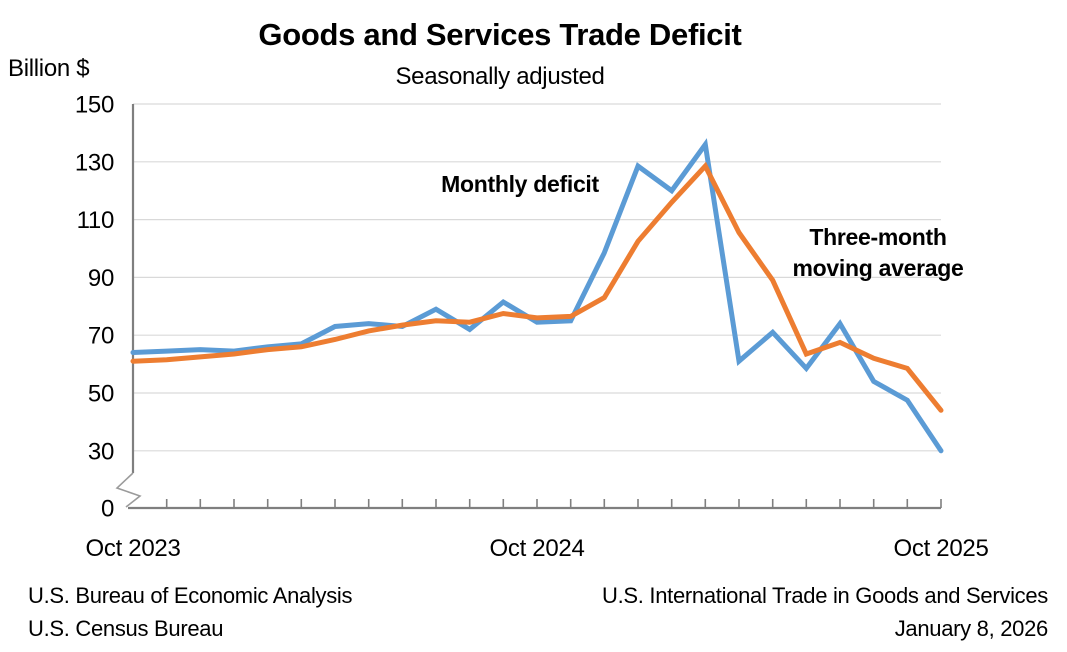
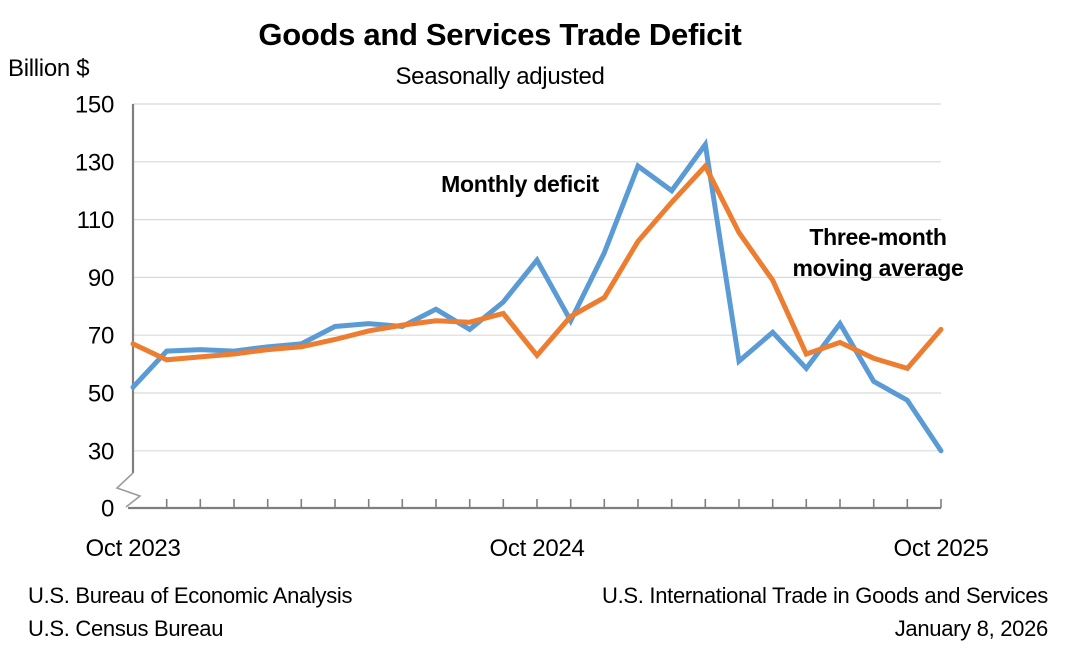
Monthly deficit/Oct 2023: 64 -> 52
Three-month moving average/Oct 2023: 61 -> 67
Monthly deficit/Oct 2024: 74 -> 96
Three-month moving average/Oct 2024: 76 -> 63
Three-month moving average/Oct 2025: 44 -> 72
